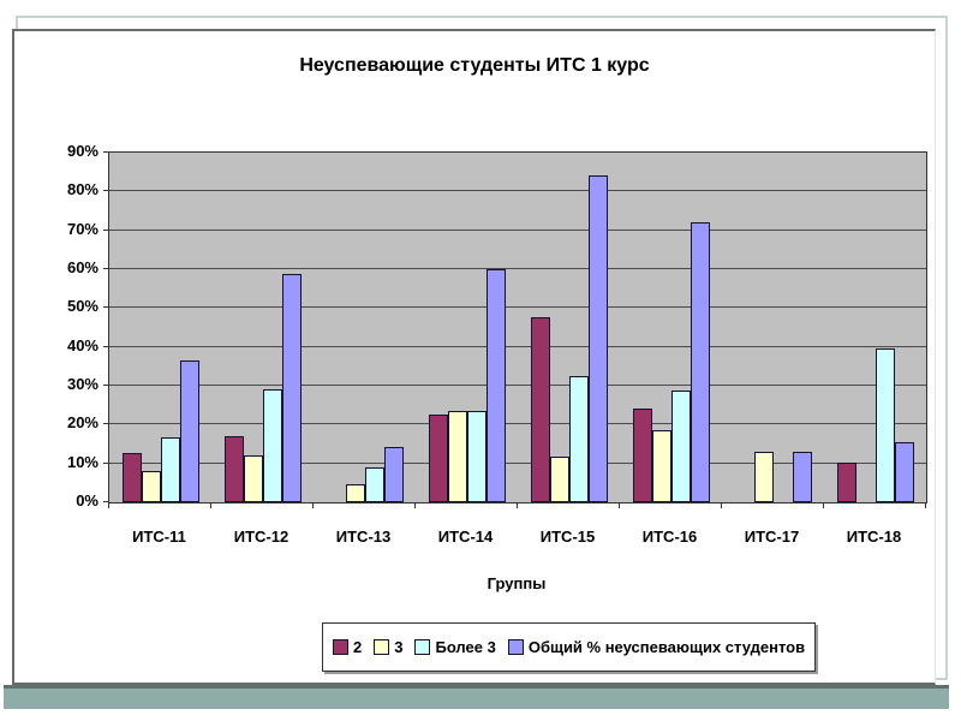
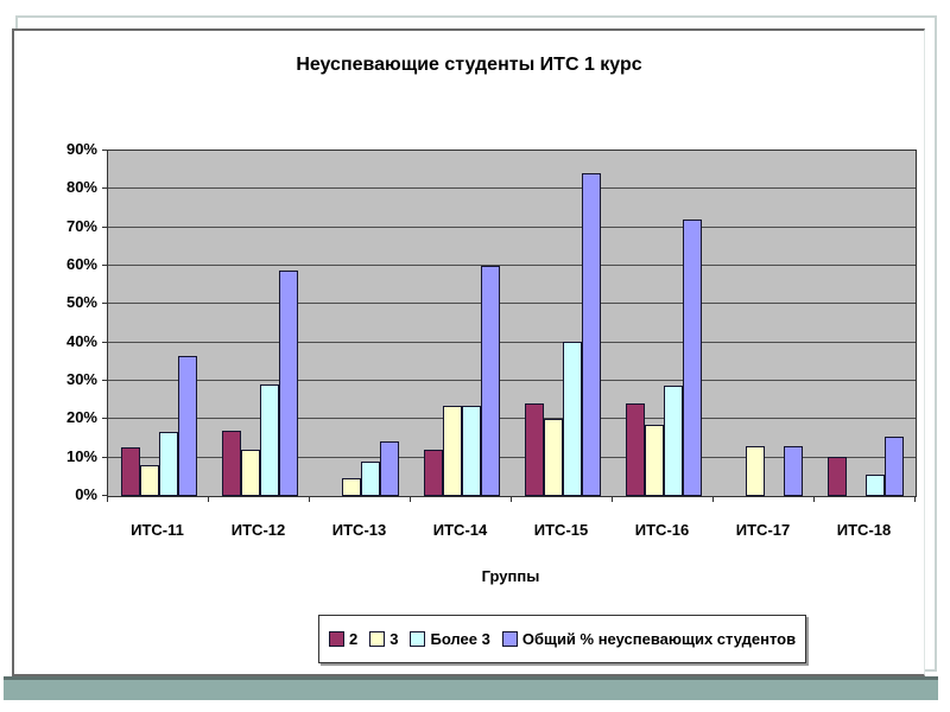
2/ИТС-14: 22% -> 12%
2/ИТС-15: 47% -> 24%
3/ИТС-15: 11% -> 20%
Более 3/ИТС-15: 32% -> 40%
Более 3/ИТС-18: 39% -> 5%
